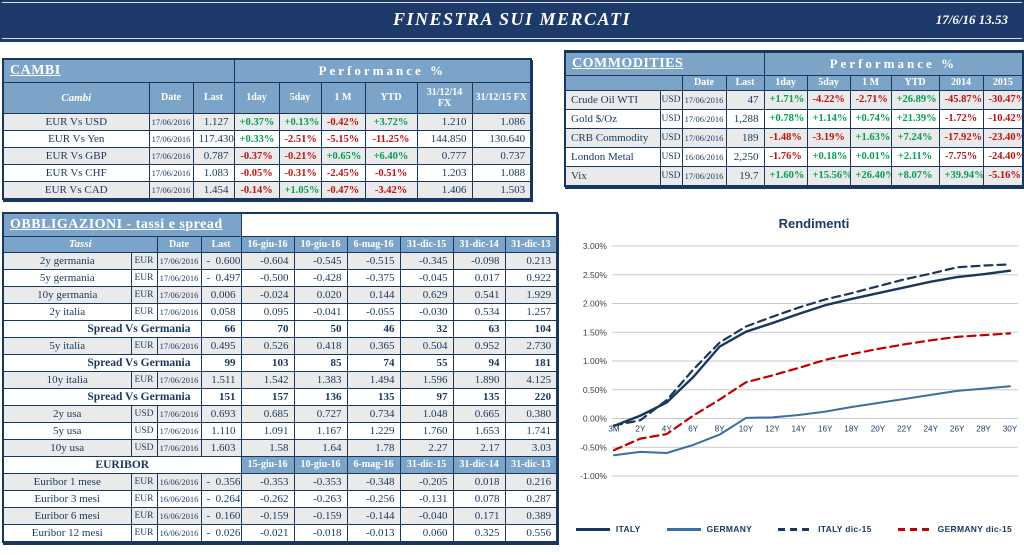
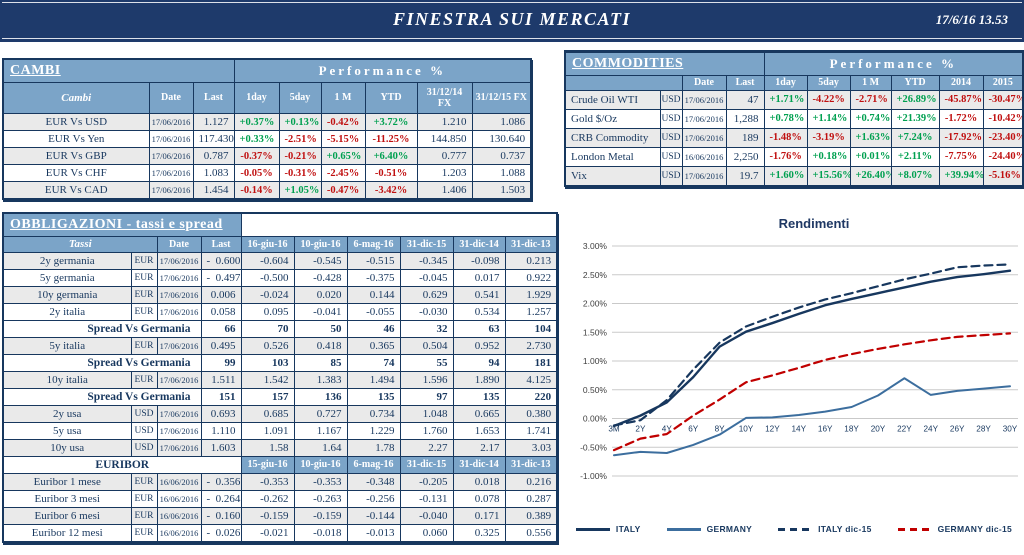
GERMANY/20Y: 0.3% -> 0.4%
GERMANY/22Y: 0.3% -> 0.7%
